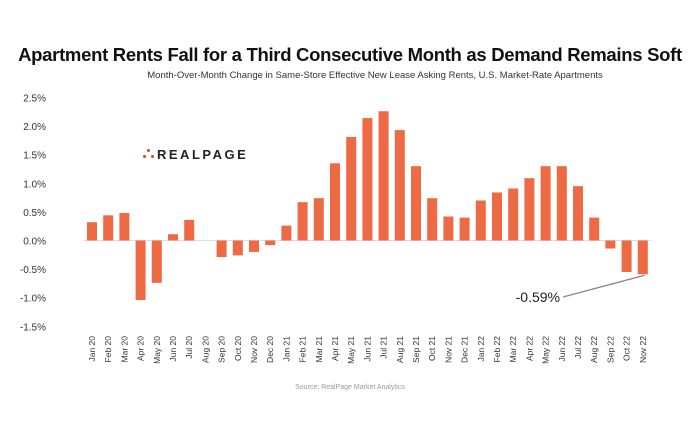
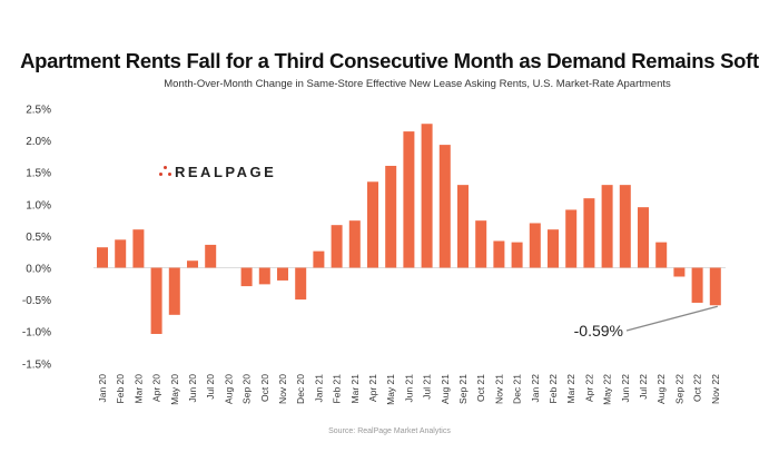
Mar 20: 0.5% -> 0.6%
Dec 20: -0.1% -> -0.5%
May 21: 1.8% -> 1.6%
Feb 22: 0.8% -> 0.6%
